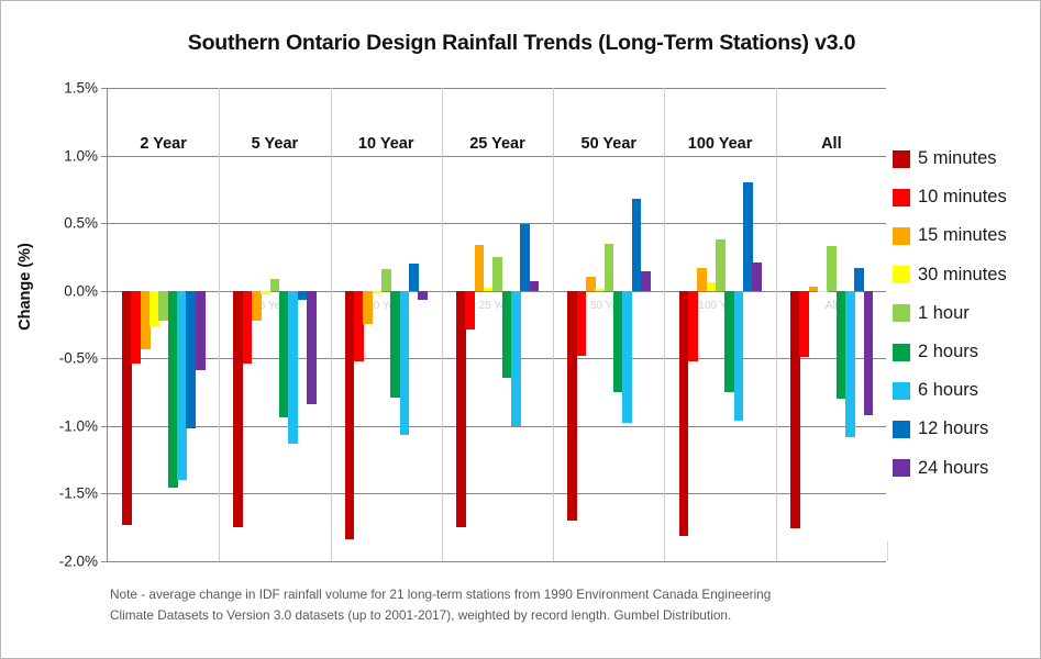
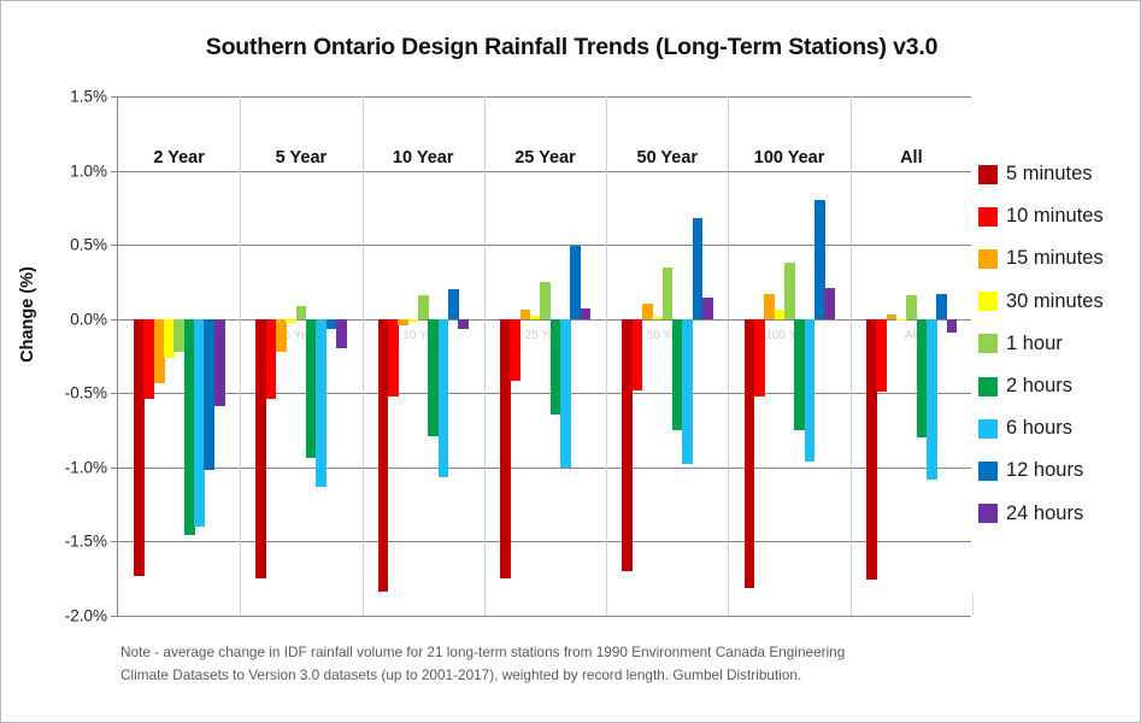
24 hours/5 Year: -0.84% -> -0.20%
15 minutes/10 Year: -0.25% -> -0.04%
10 minutes/25 Year: -0.29% -> -0.42%
15 minutes/25 Year: 0.34% -> 0.06%
1 hour/All: 0.33% -> 0.16%
24 hours/All: -0.92% -> -0.09%
